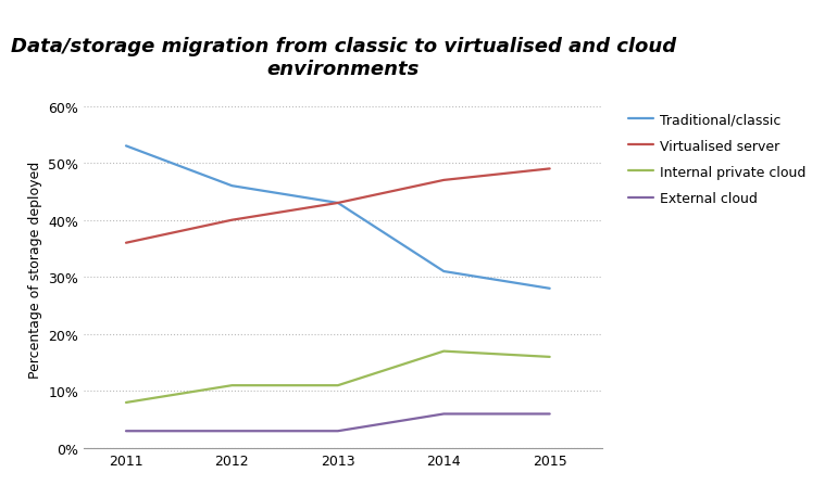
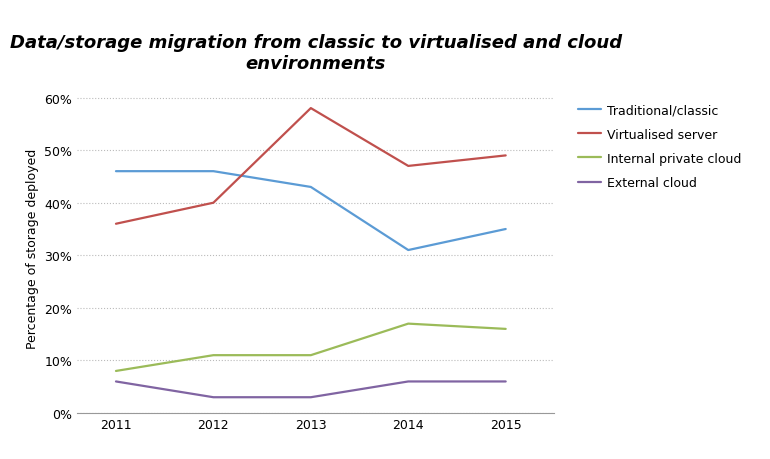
Traditional/classic/2011: 53% -> 46%
External cloud/2011: 3% -> 6%
Virtualised server/2013: 43% -> 58%
Traditional/classic/2015: 28% -> 35%
